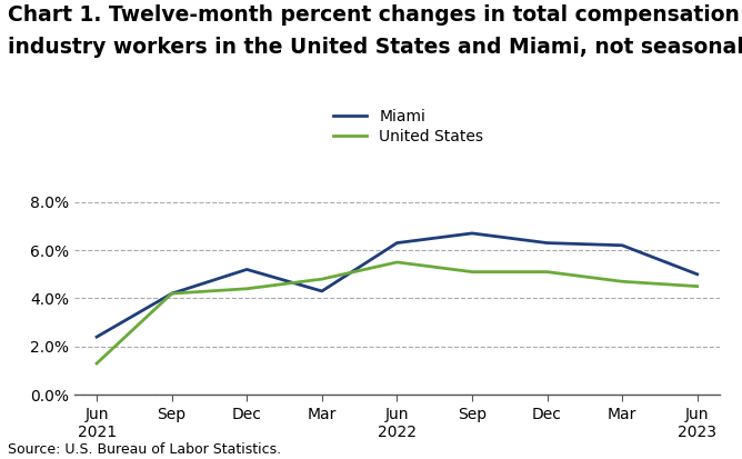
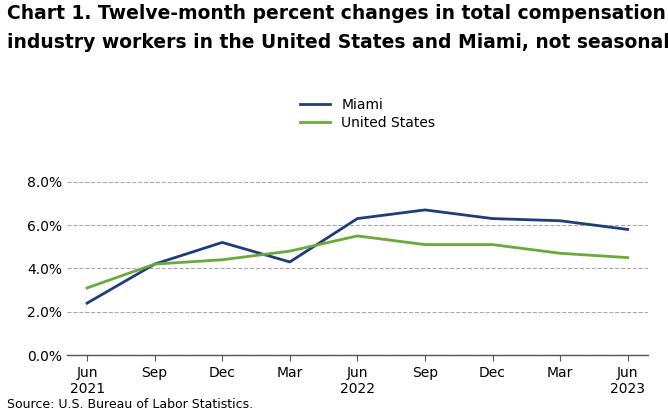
United States/Jun 2021: 1.3% -> 3.1%
Miami/Jun 2023: 5.0% -> 5.8%
